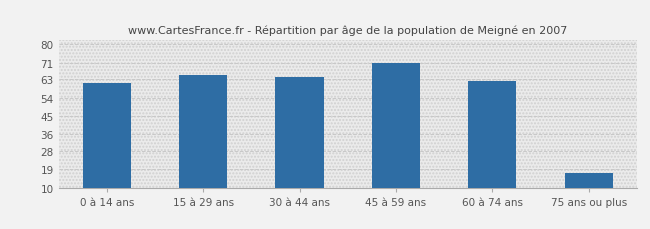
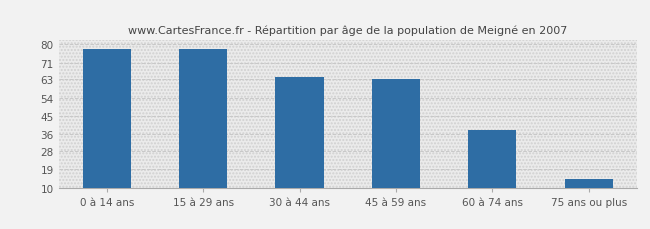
0 à 14 ans: 61 -> 78
15 à 29 ans: 65 -> 78
45 à 59 ans: 71 -> 63
60 à 74 ans: 62 -> 38
75 ans ou plus: 17 -> 14
